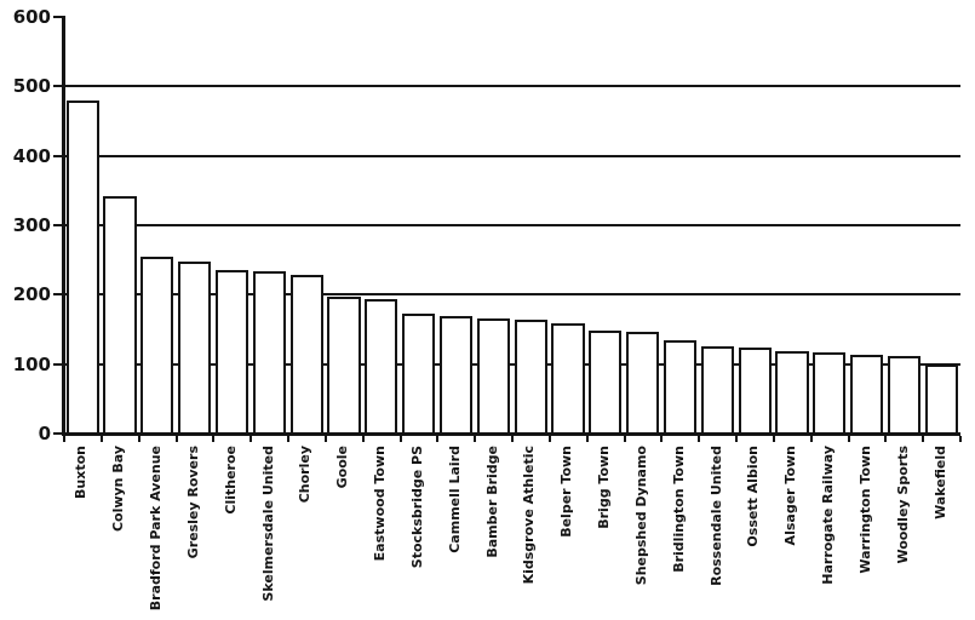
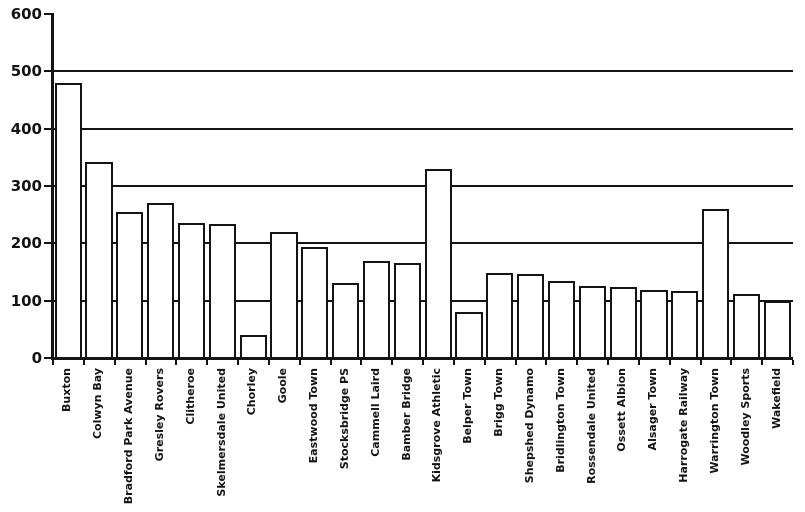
Gresley Rovers: 250 -> 270
Chorley: 230 -> 40
Goole: 200 -> 220
Stocksbridge PS: 170 -> 130
Kidsgrove Athletic: 160 -> 330
Belper Town: 160 -> 80
Warrington Town: 110 -> 260
